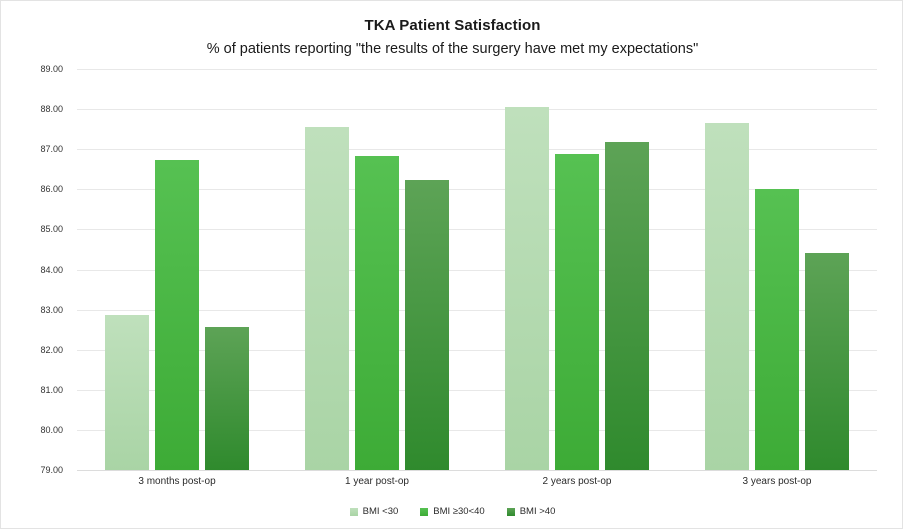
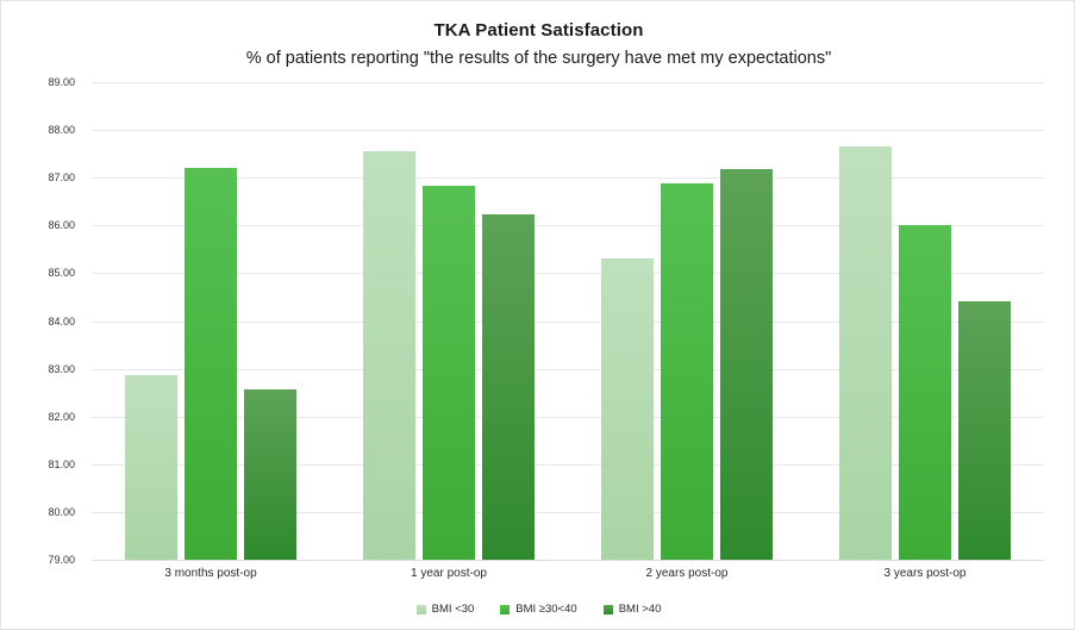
BMI ≥30<40/3 months post-op: 86.7 -> 87.2
BMI <30/2 years post-op: 88.0 -> 85.3
